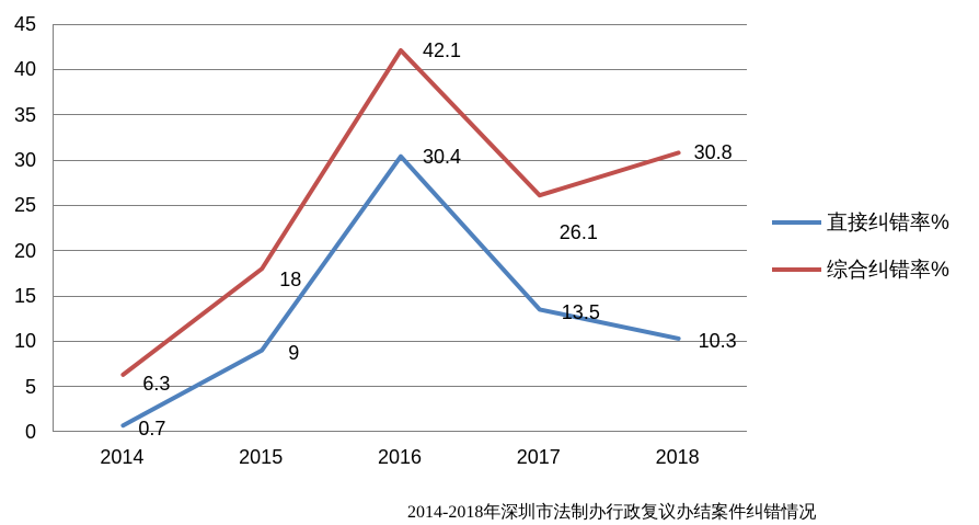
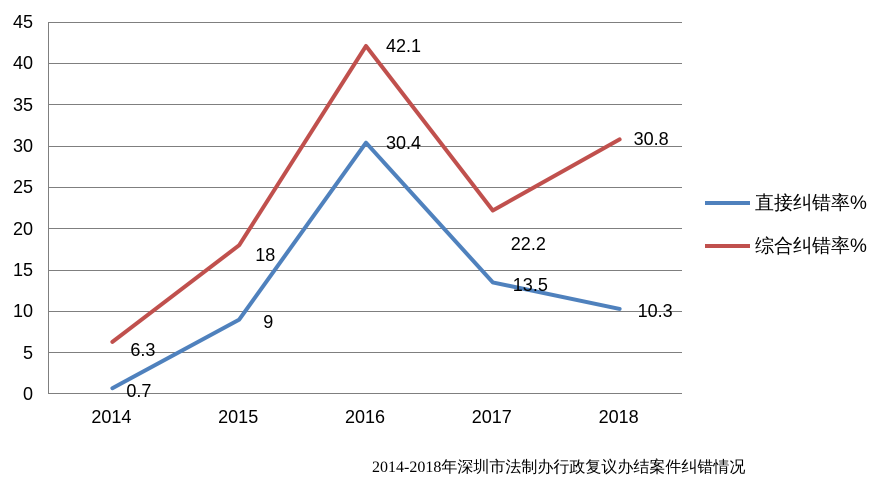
综合纠错率%/2017: 26.1 -> 22.2
